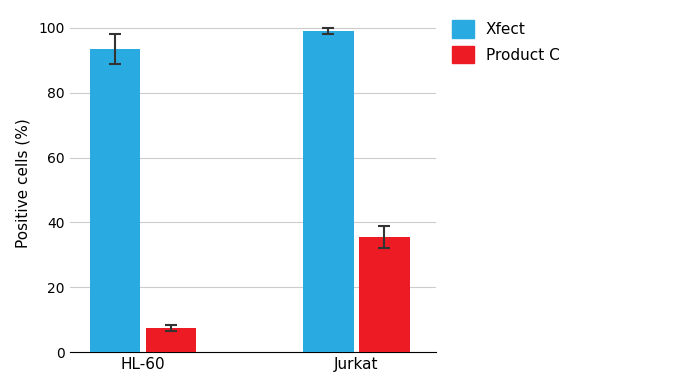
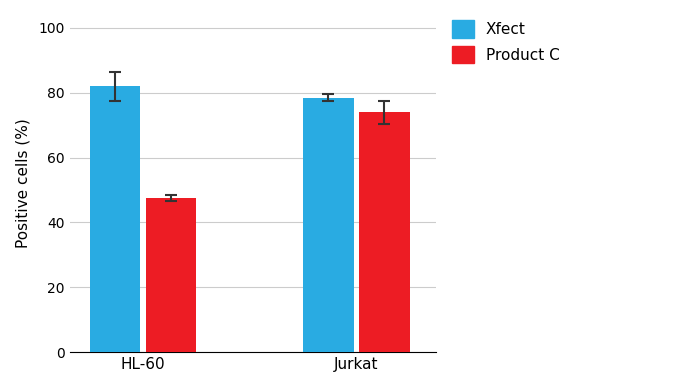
Xfect/HL-60: 93.5 -> 82.0
Product C/HL-60: 7.5 -> 47.5
Xfect/Jurkat: 99.0 -> 78.5
Product C/Jurkat: 35.5 -> 74.0
